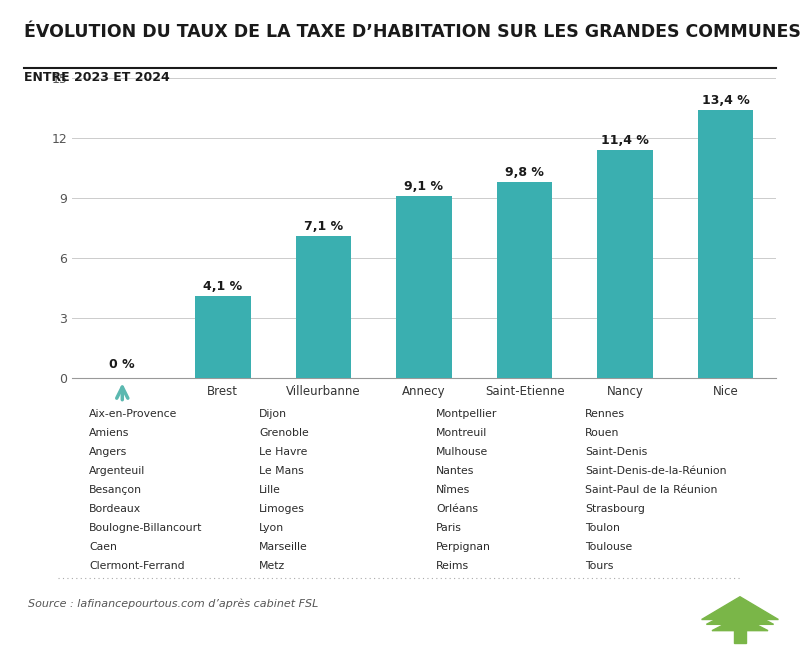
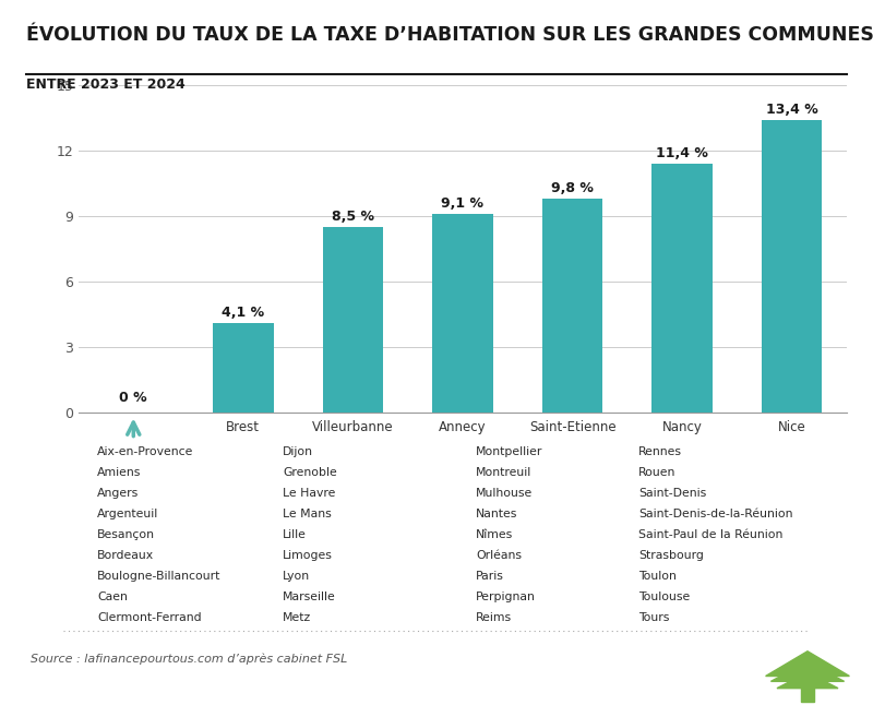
Villeurbanne: 7,1 -> 8,5
